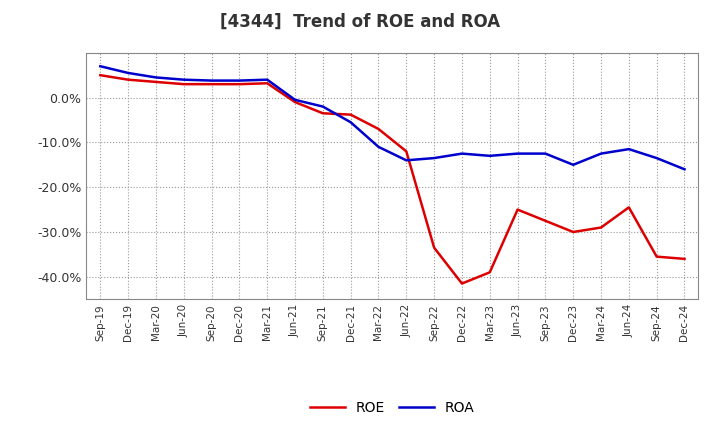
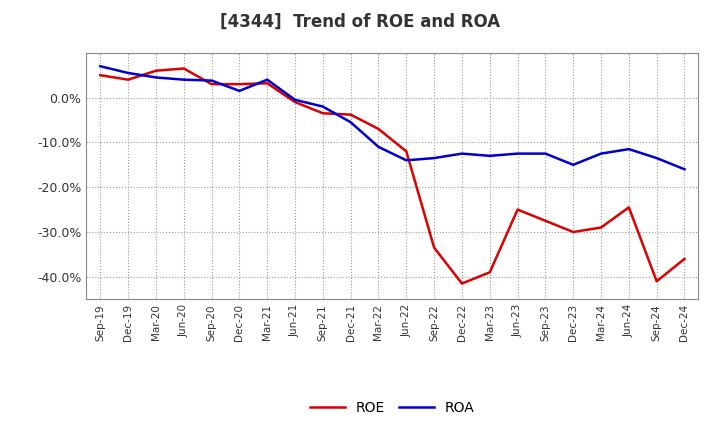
ROE/Mar-20: 3.5% -> 6.0%
ROE/Jun-20: 3.0% -> 6.5%
ROA/Dec-20: 3.8% -> 1.5%
ROE/Sep-24: -35.5% -> -41.0%
